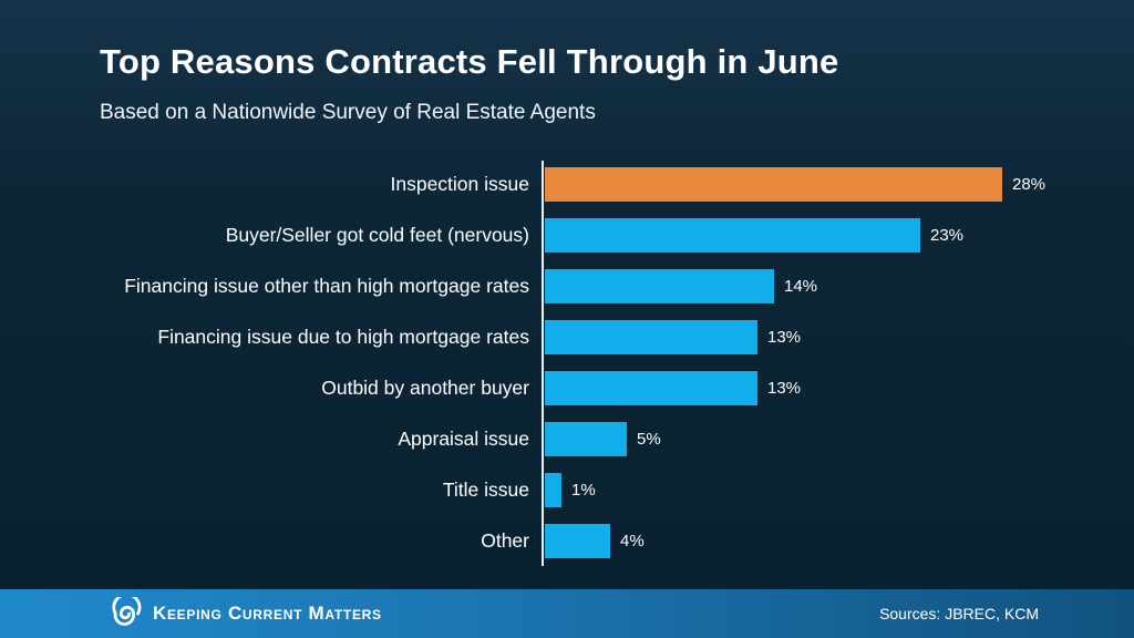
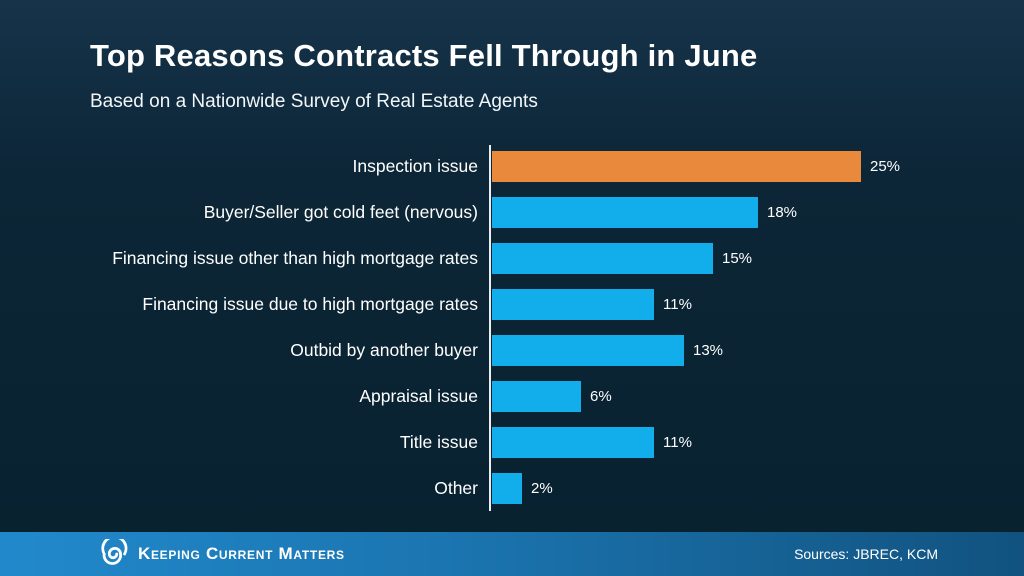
Inspection issue: 28% -> 25%
Buyer/Seller got cold feet (nervous): 23% -> 18%
Financing issue other than high mortgage rates: 14% -> 15%
Financing issue due to high mortgage rates: 13% -> 11%
Appraisal issue: 5% -> 6%
Title issue: 1% -> 11%
Other: 4% -> 2%
